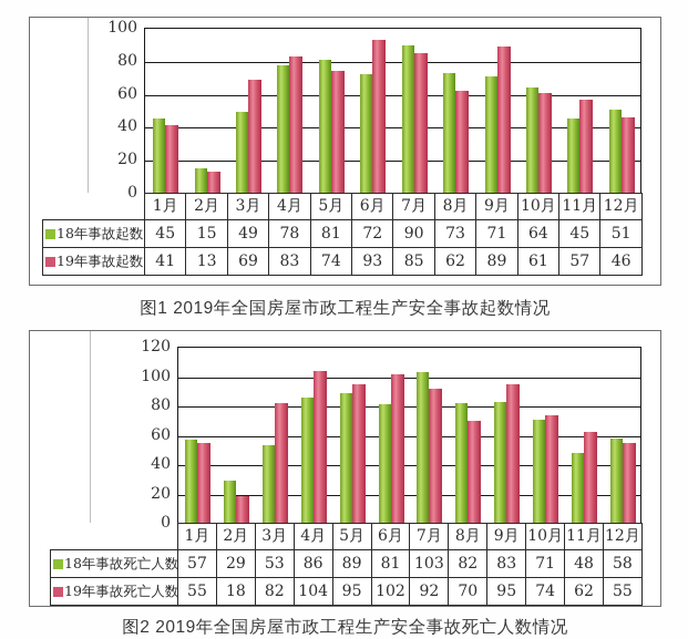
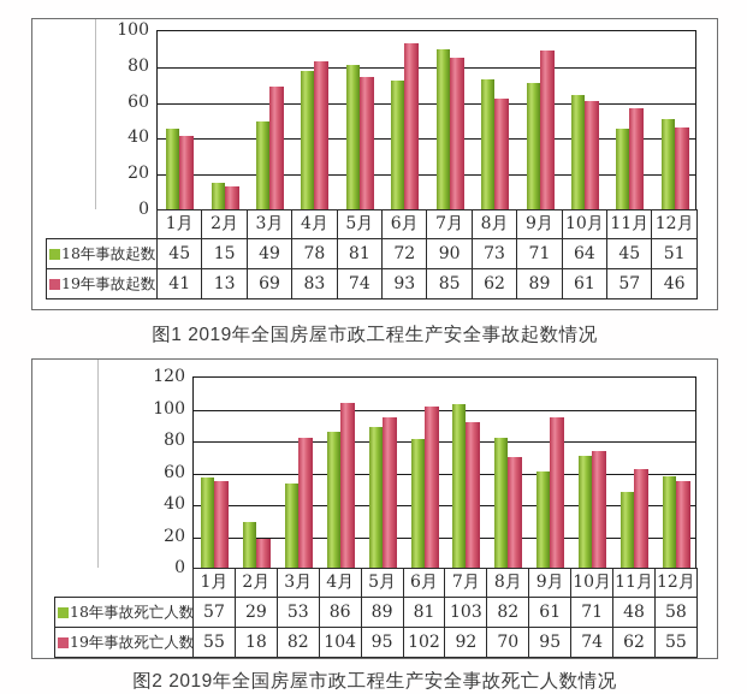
图2 2019年全国房屋市政工程生产安全事故死亡人数情况/18年事故死亡人数/9月: 83 -> 61
